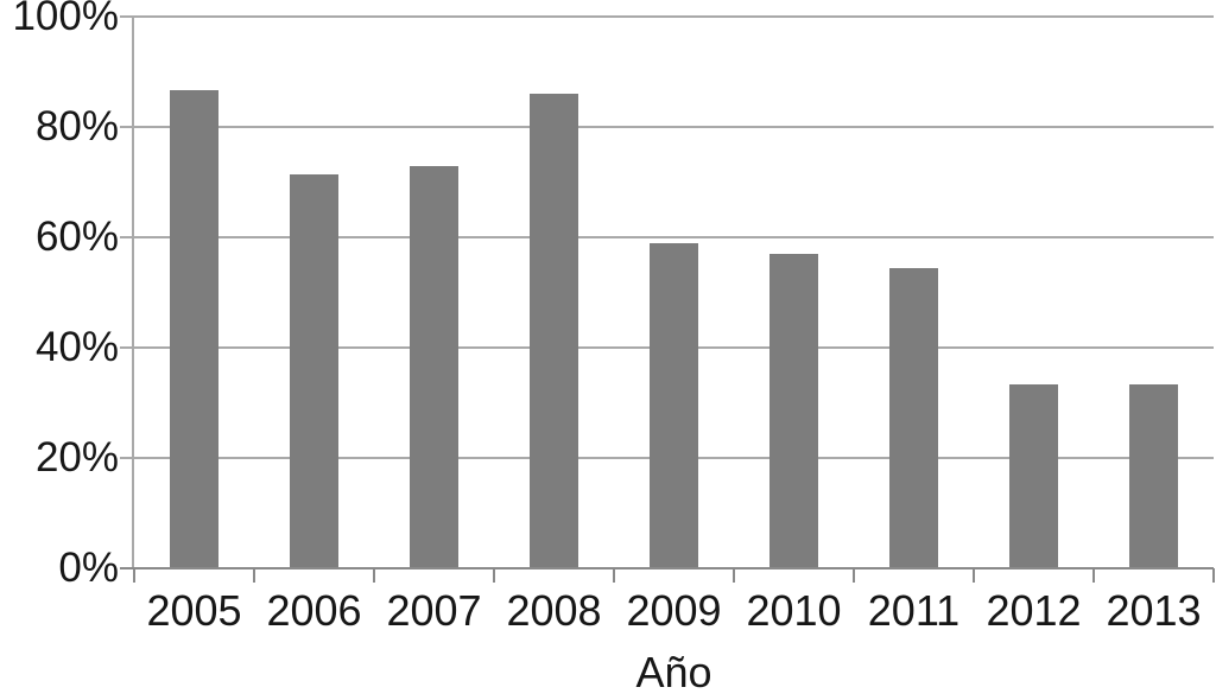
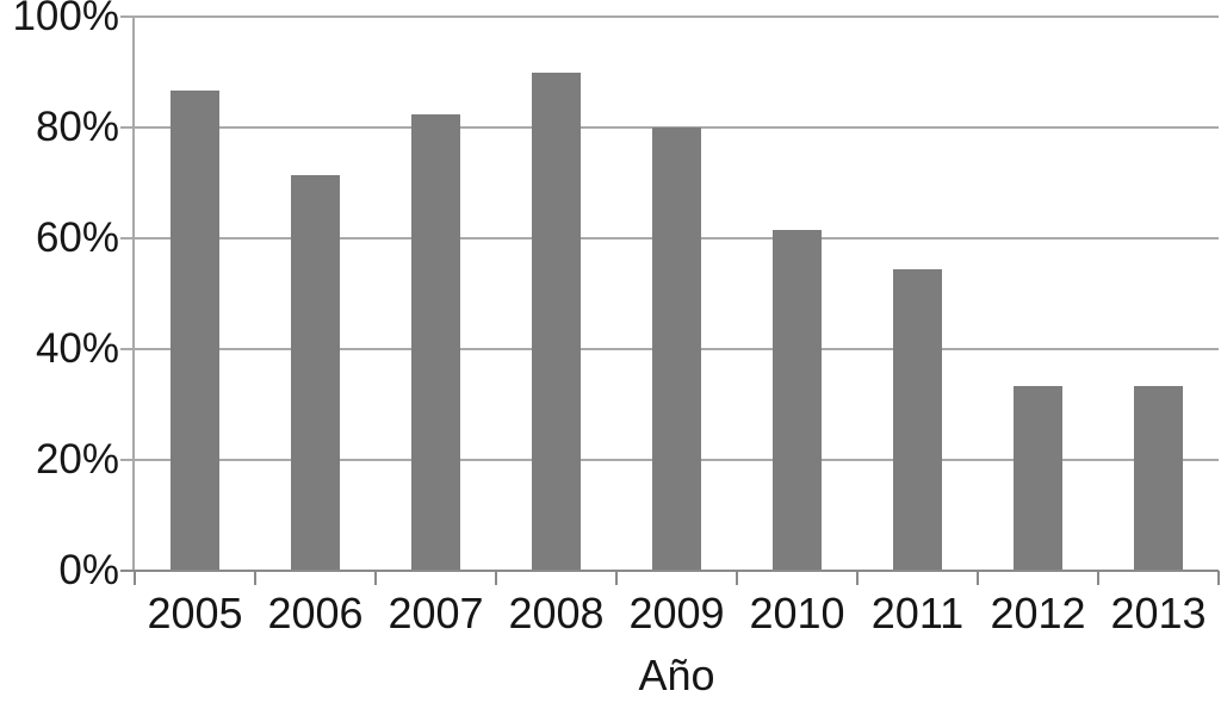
2007: 73% -> 82%
2008: 86% -> 90%
2009: 59% -> 80%
2010: 57% -> 62%
